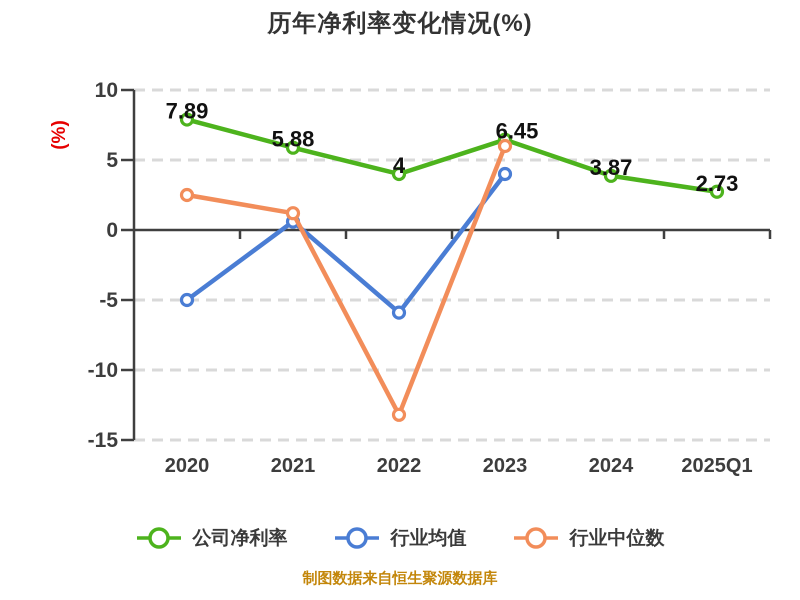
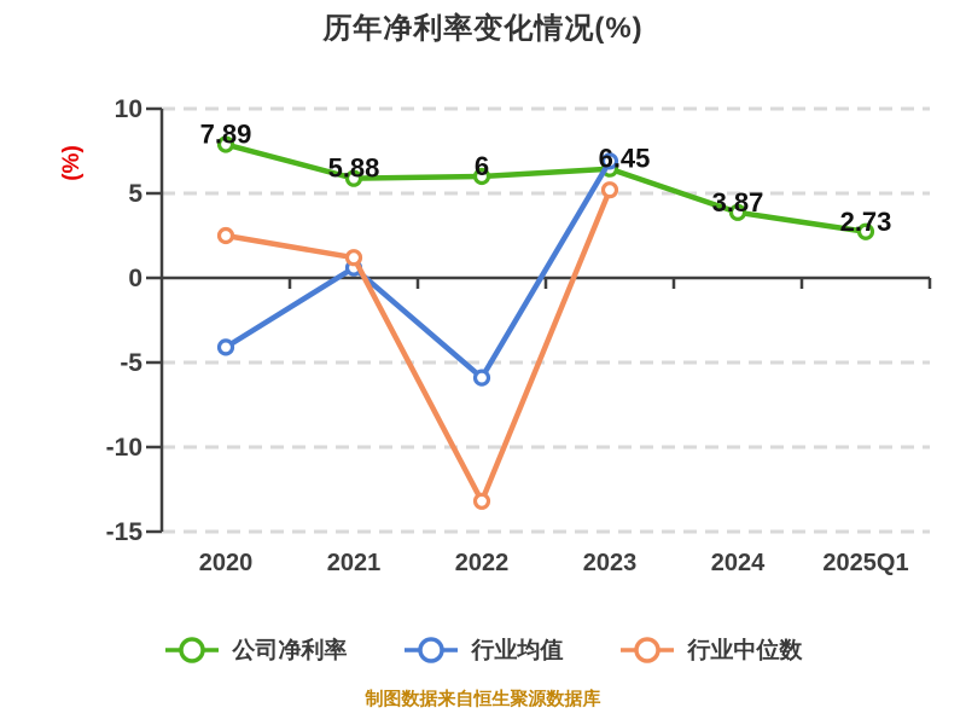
行业均值/2020: -5.0 -> -4.1
公司净利率/2022: 4 -> 6
行业均值/2023: 4.0 -> 6.9
行业中位数/2023: 6.0 -> 5.2
